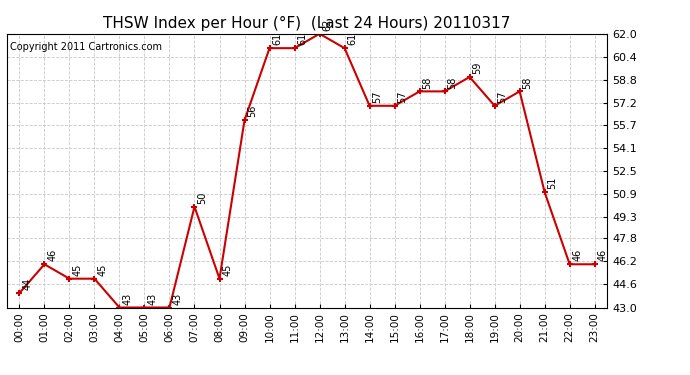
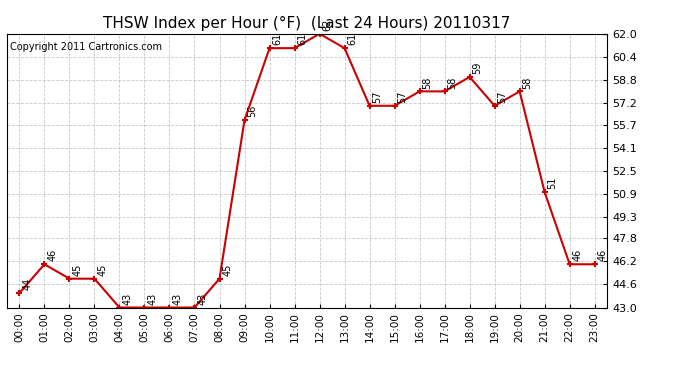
07:00: 50 -> 43
